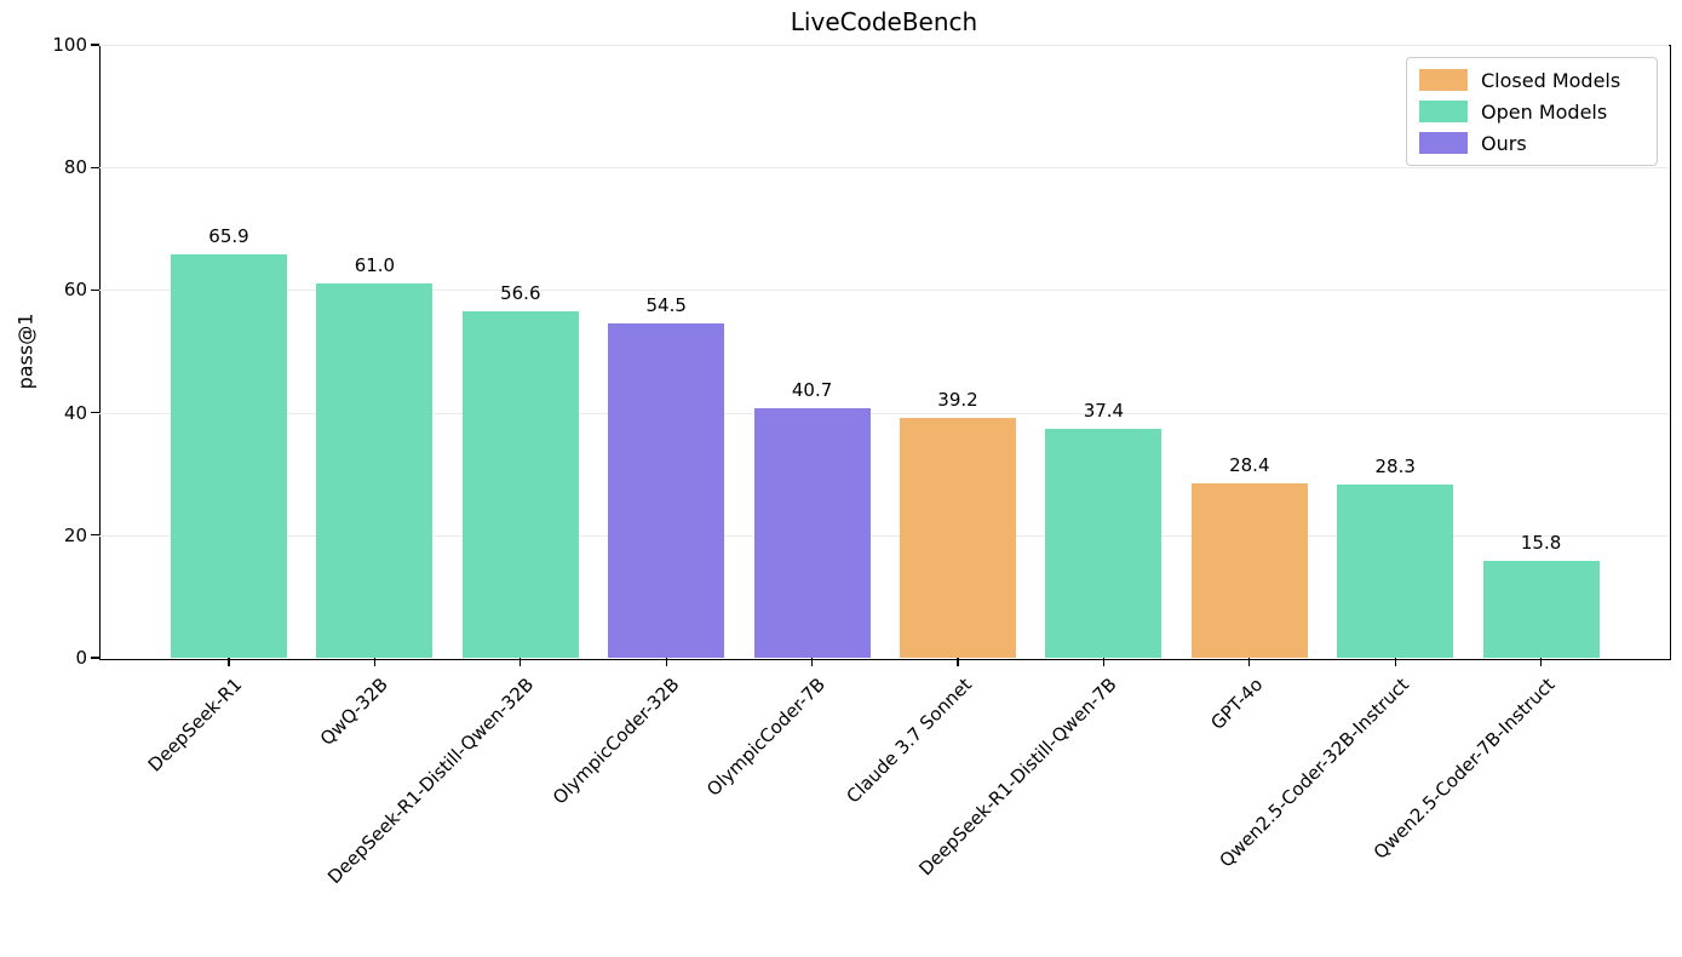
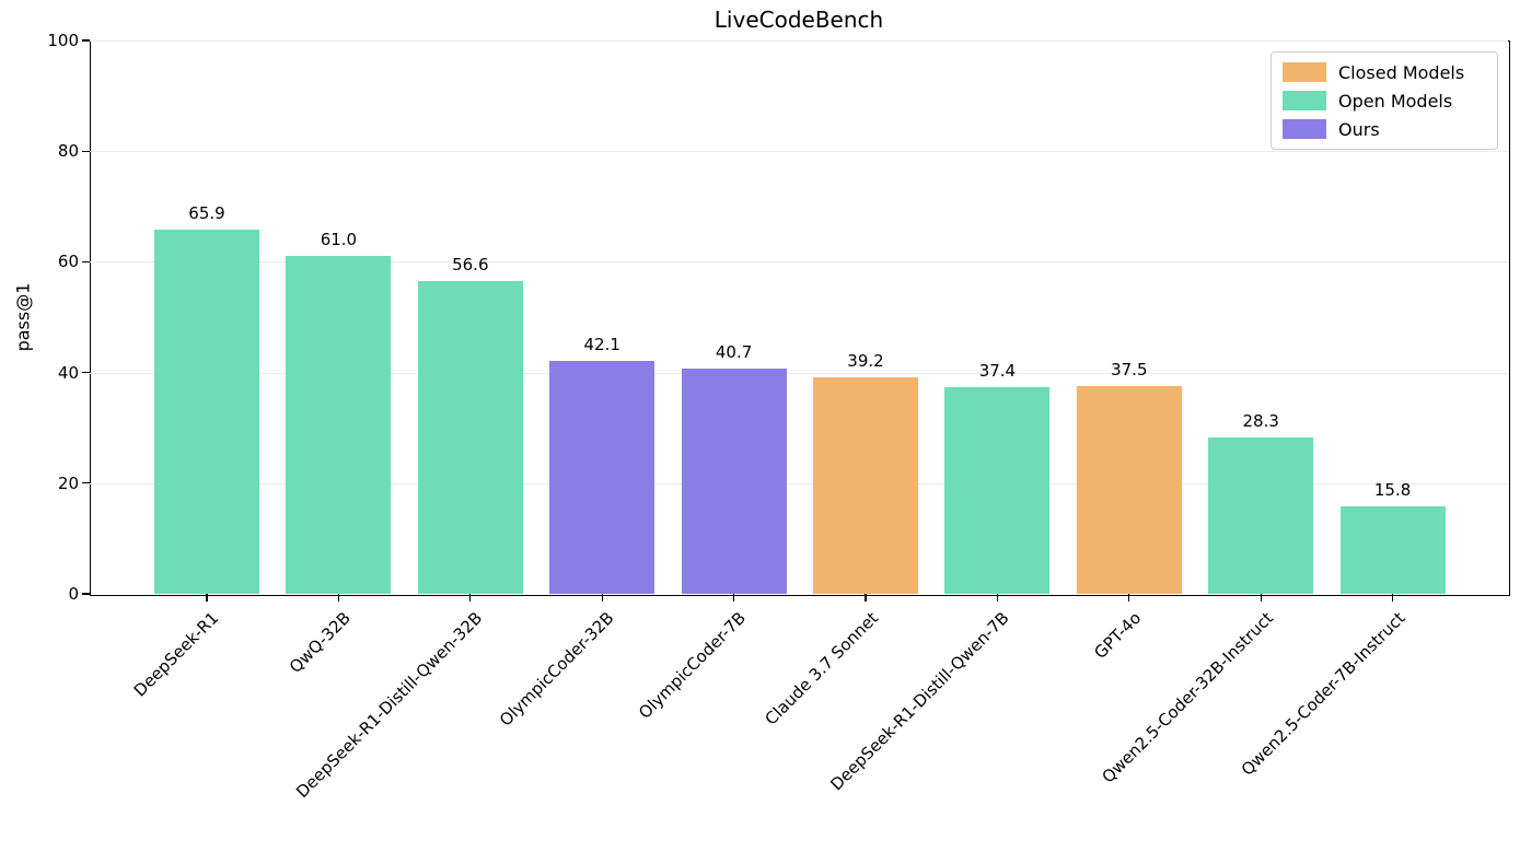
OlympicCoder-32B: 54.5 -> 42.1
GPT-4o: 28.4 -> 37.5
